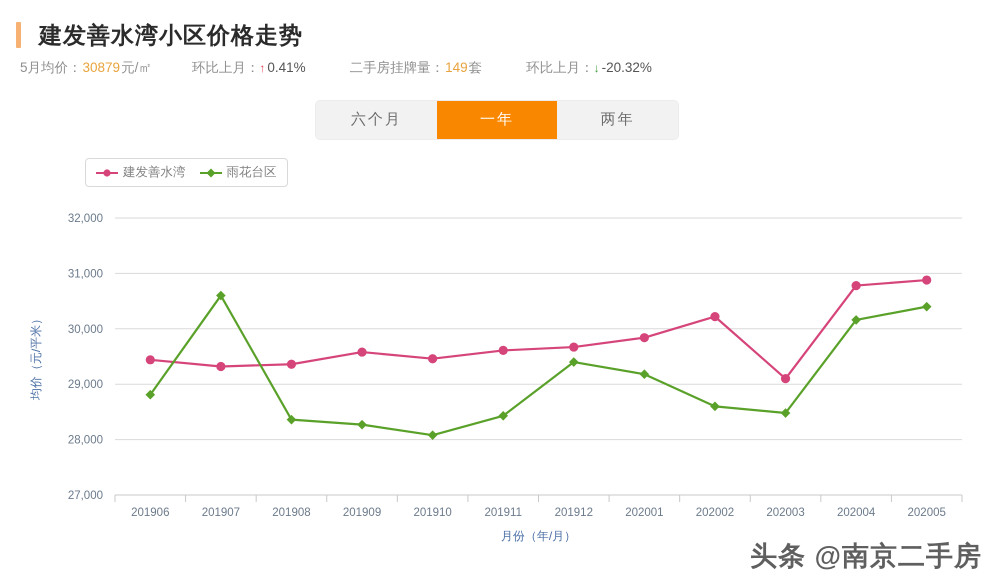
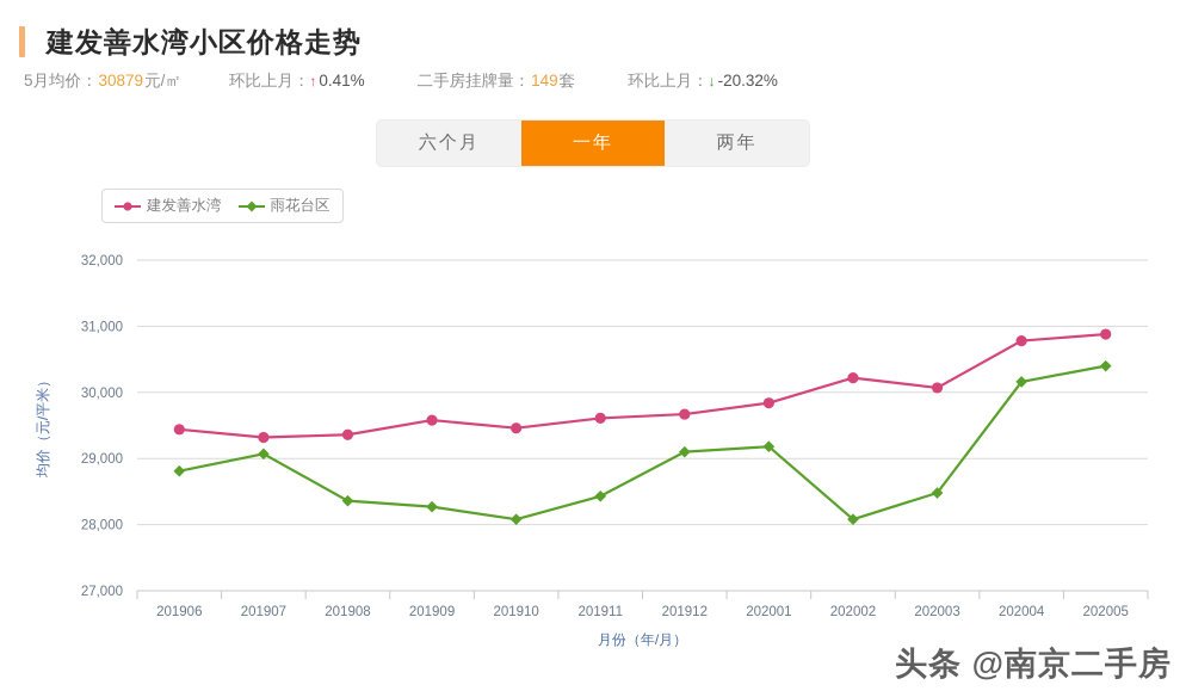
雨花台区/201907: 30600 -> 29100
雨花台区/201912: 29400 -> 29100
雨花台区/202002: 28600 -> 28100
建发善水湾/202003: 29100 -> 30100
